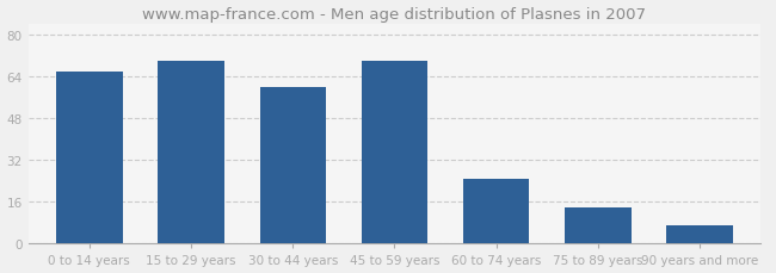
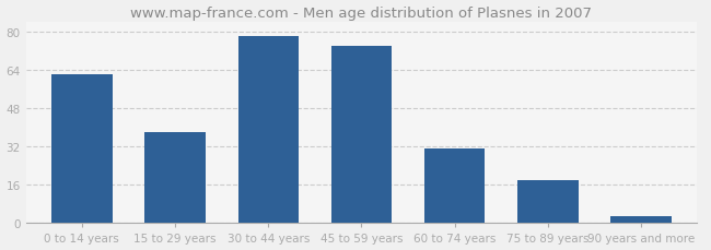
0 to 14 years: 66 -> 62
15 to 29 years: 70 -> 38
30 to 44 years: 60 -> 78
45 to 59 years: 70 -> 74
60 to 74 years: 25 -> 31
75 to 89 years: 14 -> 18
90 years and more: 7 -> 3
